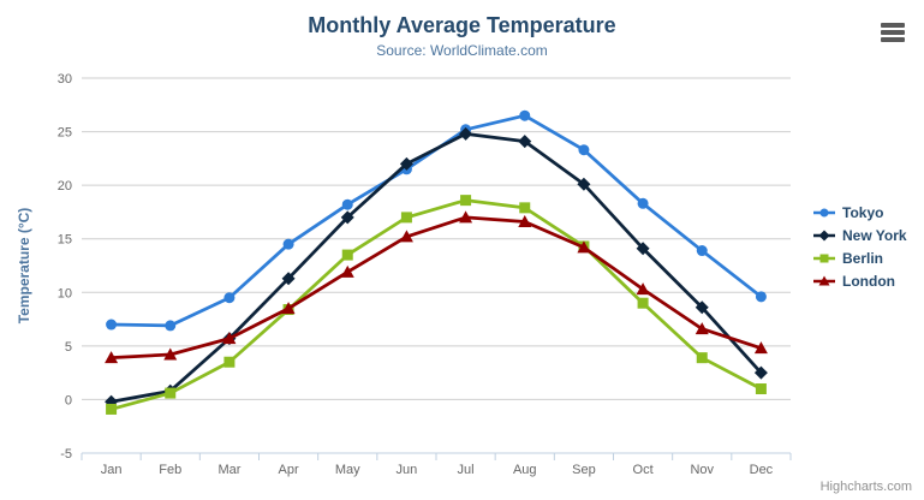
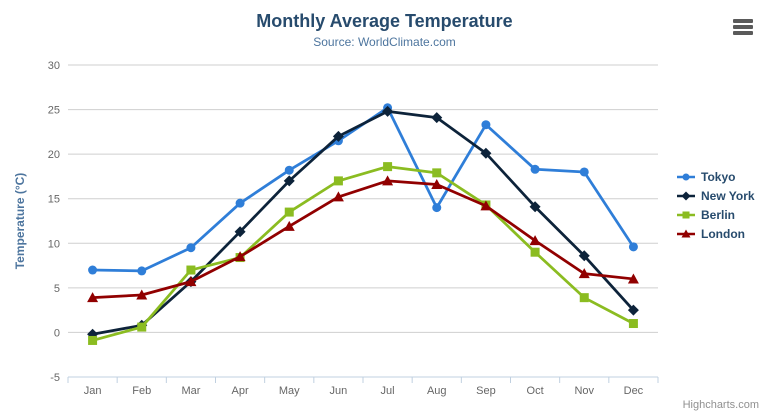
Berlin/Mar: 4 -> 7
Tokyo/Aug: 26 -> 14
Tokyo/Nov: 14 -> 18
London/Dec: 5 -> 6
